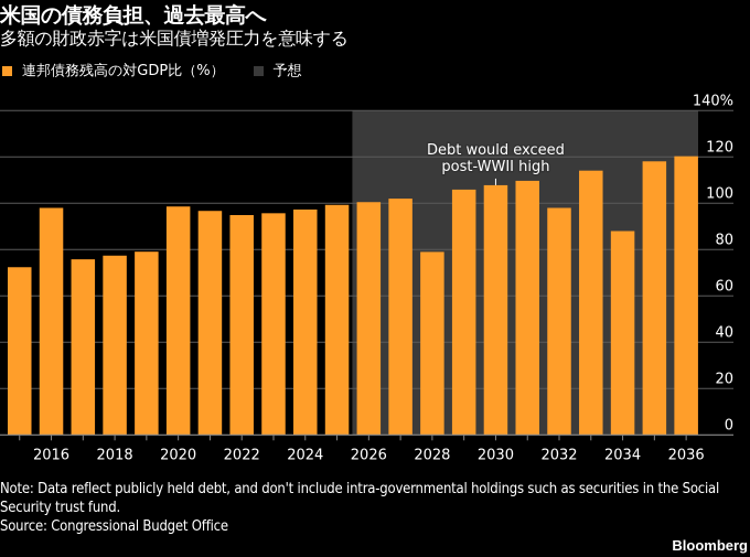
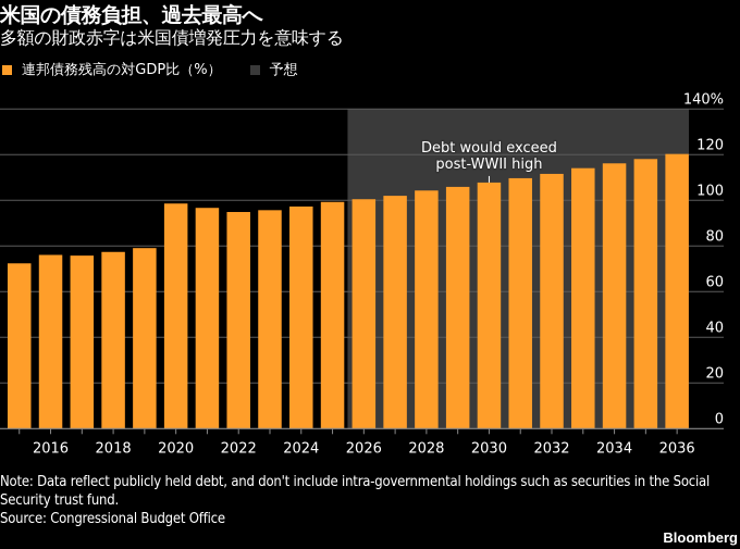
2016: 98% -> 76%
2028: 79% -> 104%
2032: 98% -> 112%
2034: 88% -> 116%
